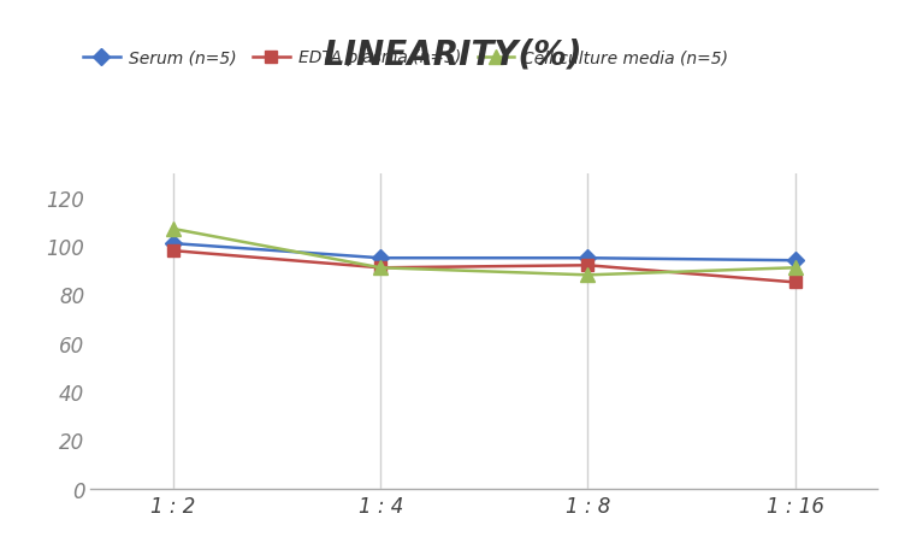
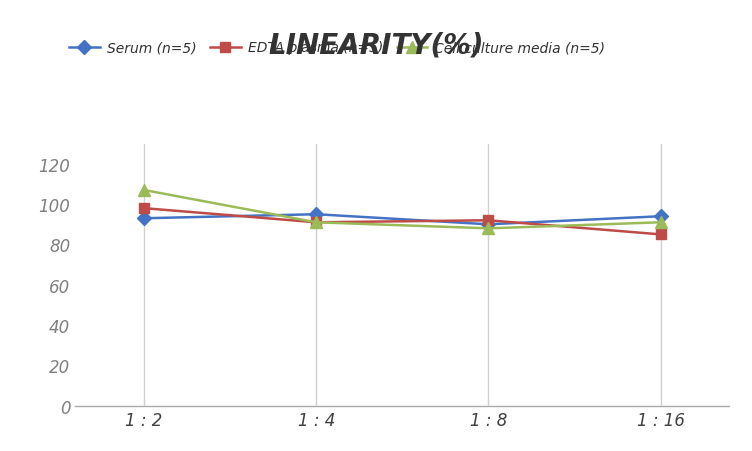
Serum (n=5)/1 : 2: 101 -> 93
Serum (n=5)/1 : 8: 95 -> 90
